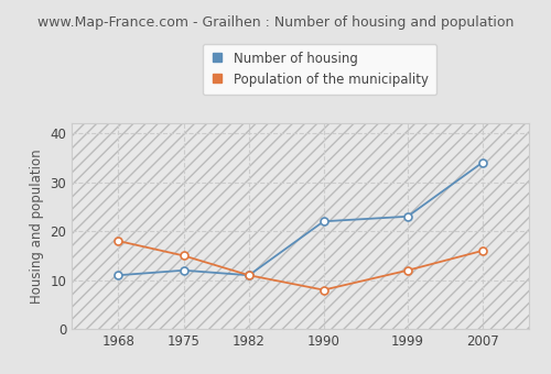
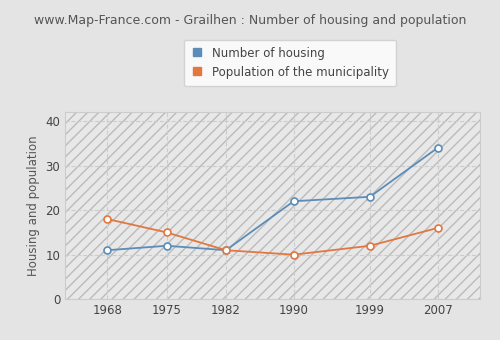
Population of the municipality/1990: 8 -> 10
